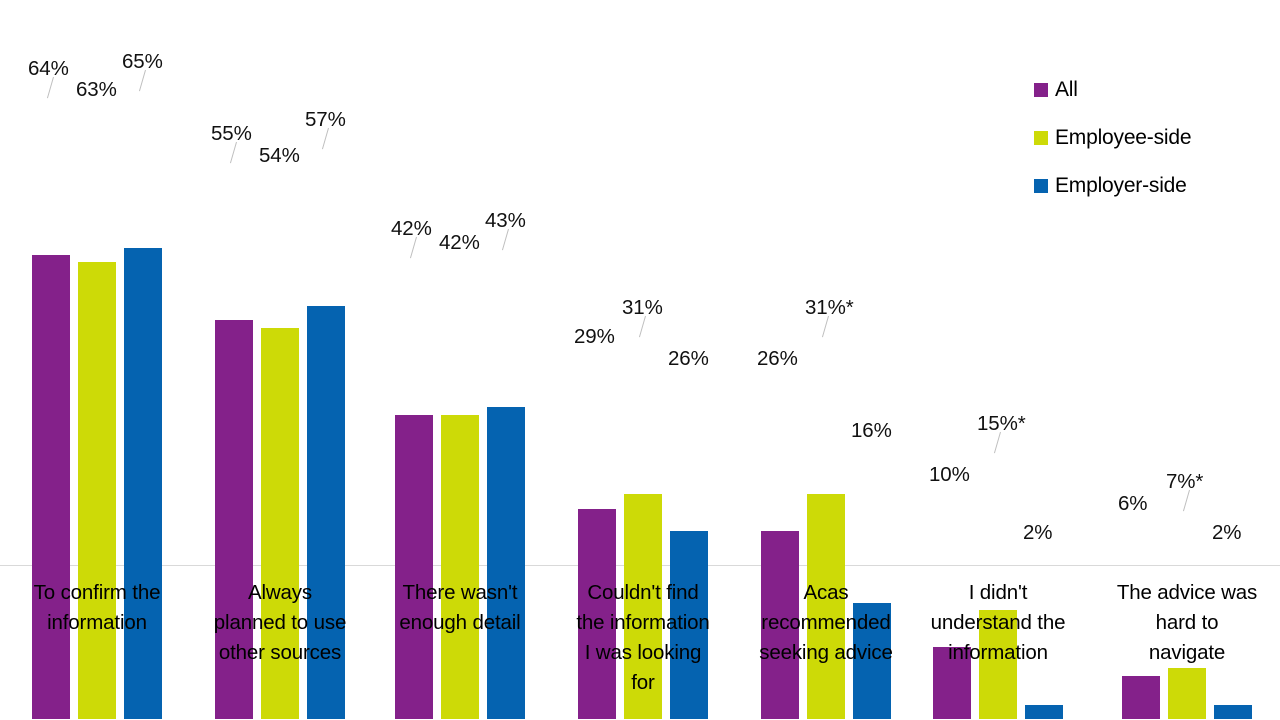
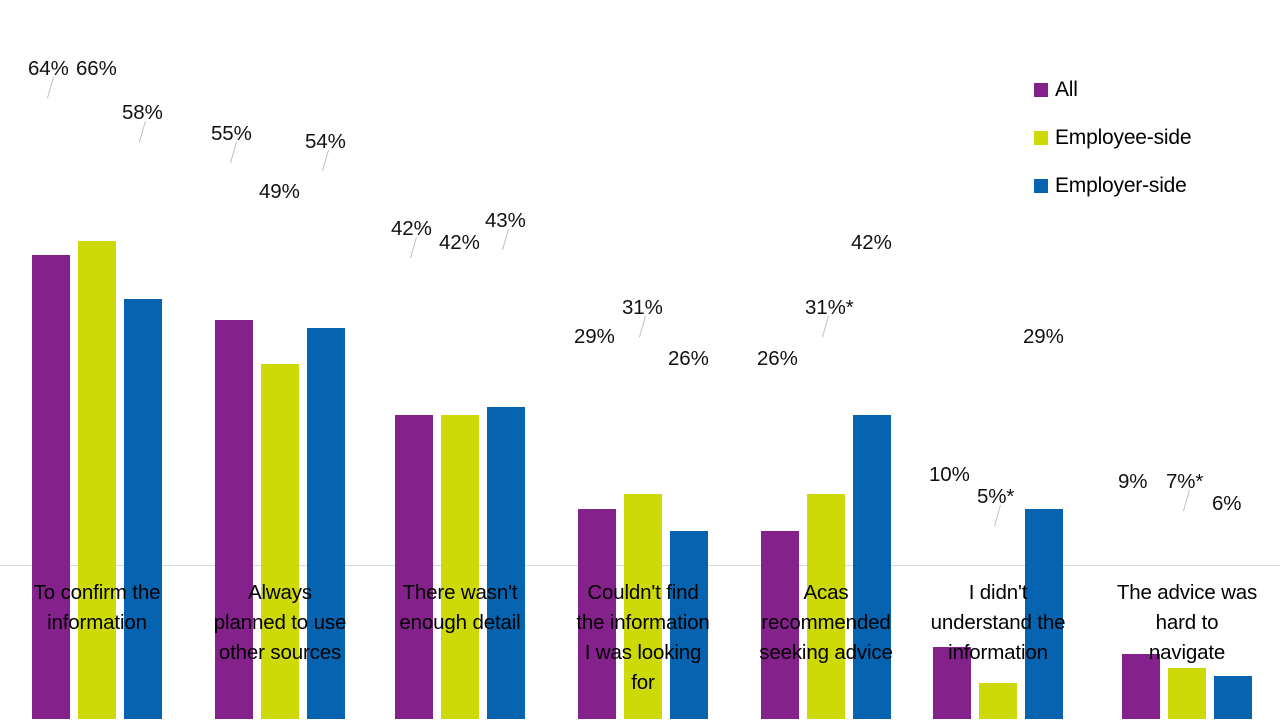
Employee-side/To confirm the information: 63% -> 66%
Employer-side/To confirm the information: 65% -> 58%
Employee-side/Always planned to use other sources: 54% -> 49%
Employer-side/Always planned to use other sources: 57% -> 54%
Employer-side/Acas recommended seeking advice: 16% -> 42%
Employee-side/I didn't understand the information: 15 -> 5
Employer-side/I didn't understand the information: 2% -> 29%
All/The advice was hard to navigate: 6% -> 9%
Employer-side/The advice was hard to navigate: 2% -> 6%
